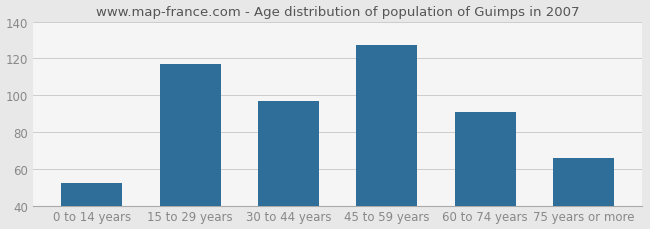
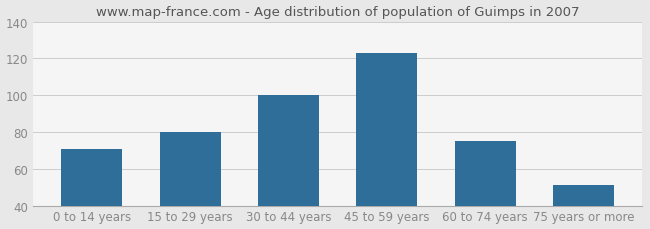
0 to 14 years: 52 -> 71
15 to 29 years: 117 -> 80
30 to 44 years: 97 -> 100
45 to 59 years: 127 -> 123
60 to 74 years: 91 -> 75
75 years or more: 66 -> 51
